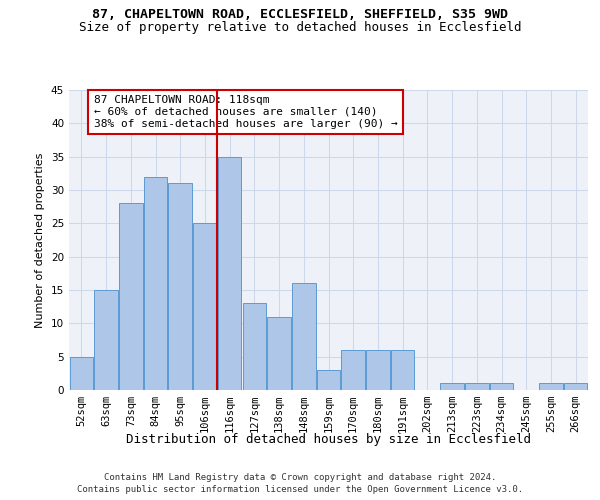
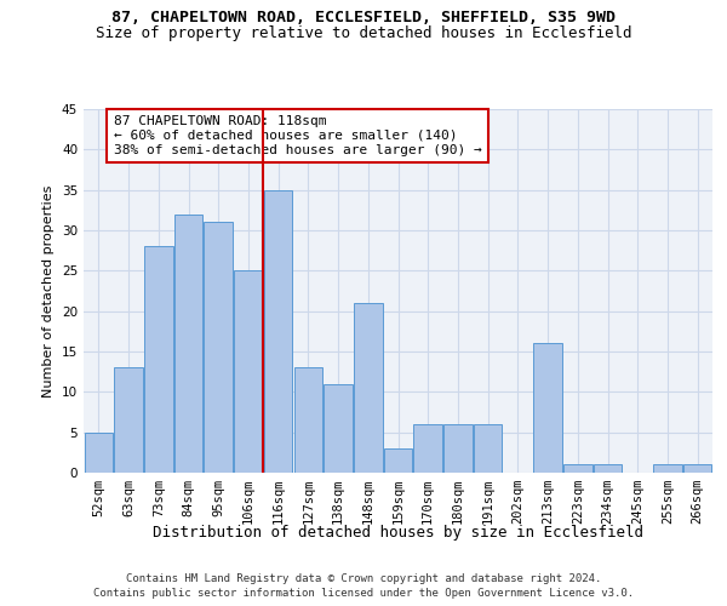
63sqm: 15 -> 13
148sqm: 16 -> 21
213sqm: 1 -> 16
